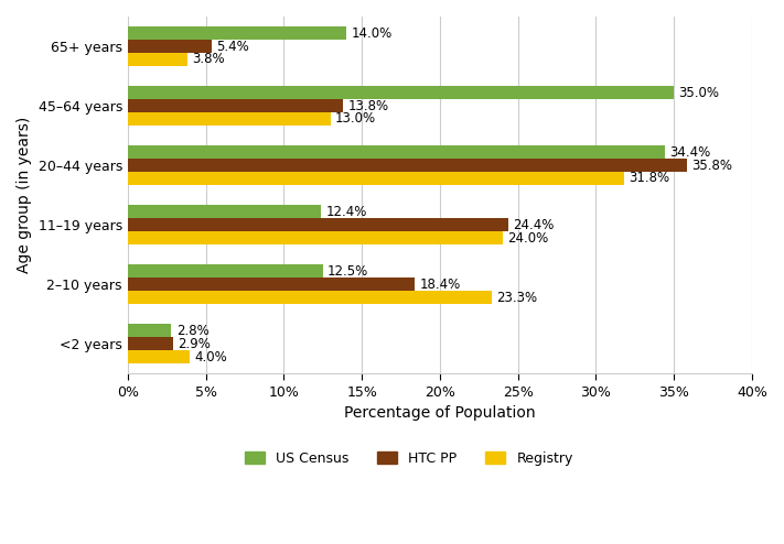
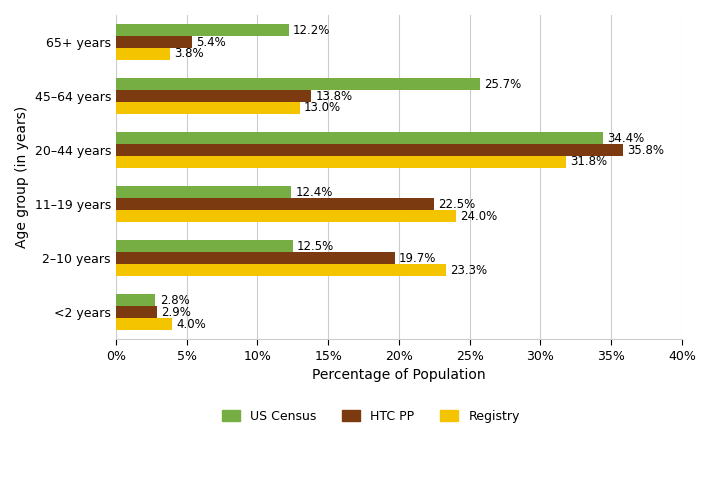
US Census/65+ years: 14.0% -> 12.2%
US Census/45–64 years: 35.0% -> 25.7%
HTC PP/11–19 years: 24.4% -> 22.5%
HTC PP/2–10 years: 18.4% -> 19.7%
